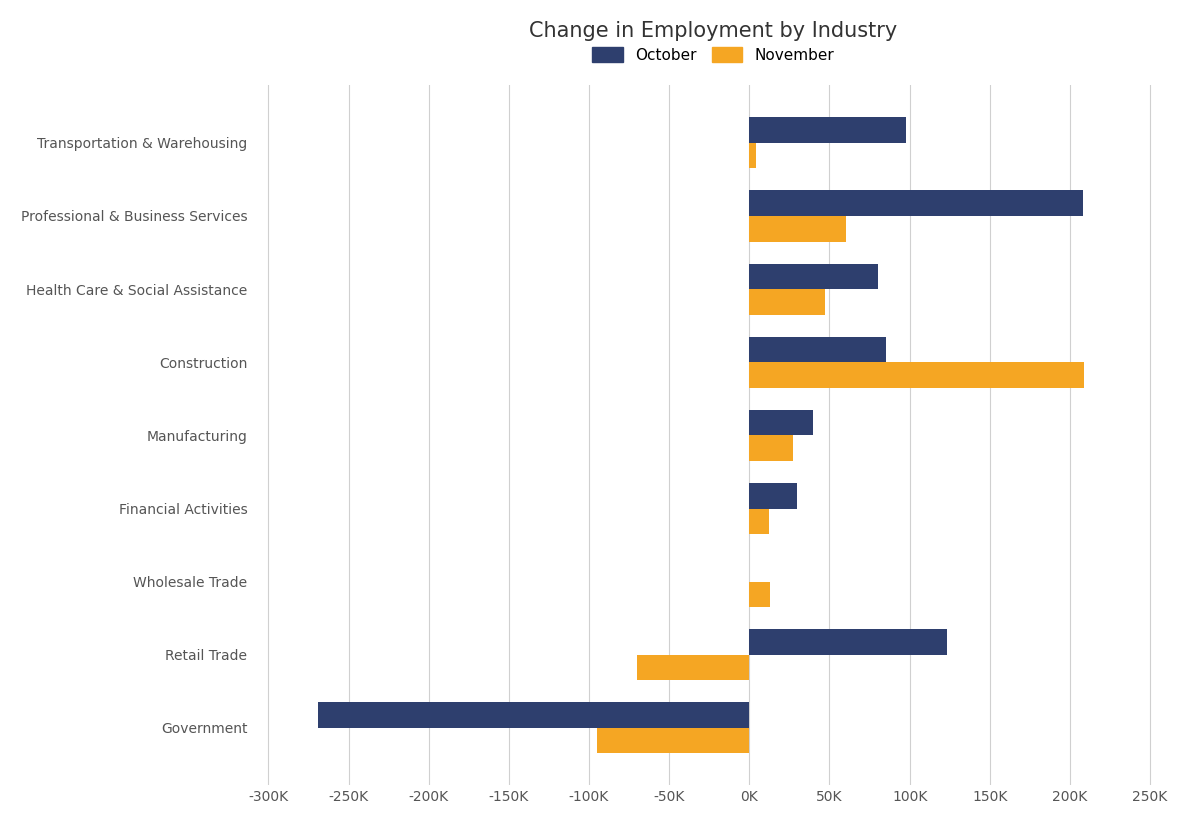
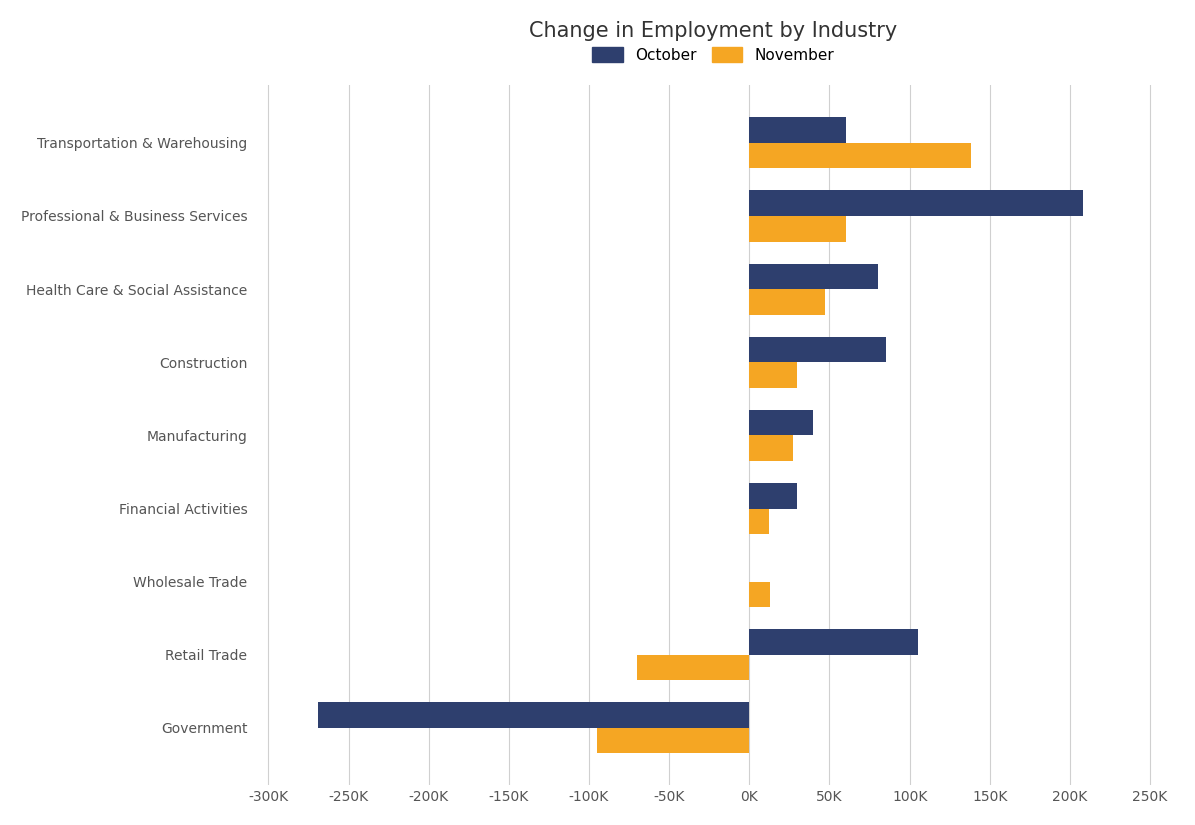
October/Transportation & Warehousing: 98K -> 60K
November/Transportation & Warehousing: 4K -> 138K
November/Construction: 209K -> 30K
October/Retail Trade: 123K -> 105K
